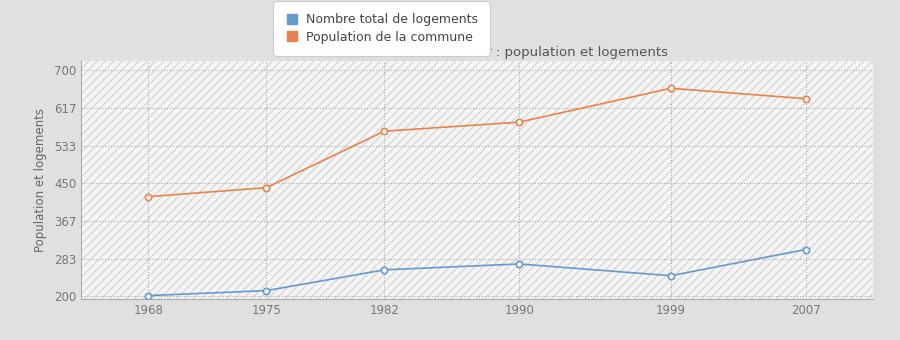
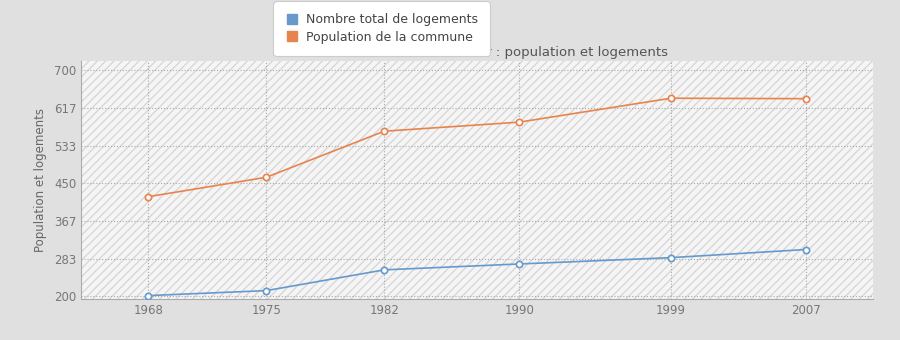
Population de la commune/1975: 440 -> 463
Nombre total de logements/1999: 245 -> 285
Population de la commune/1999: 660 -> 638
